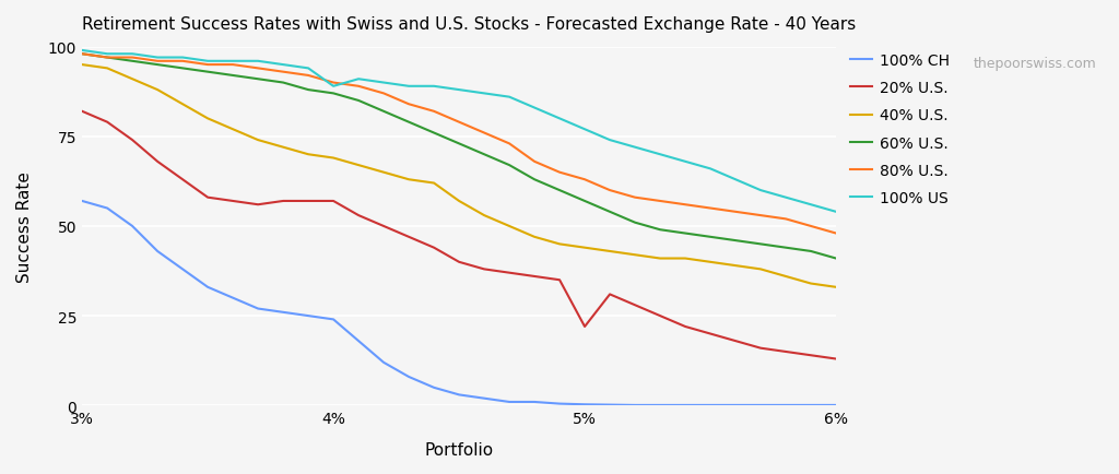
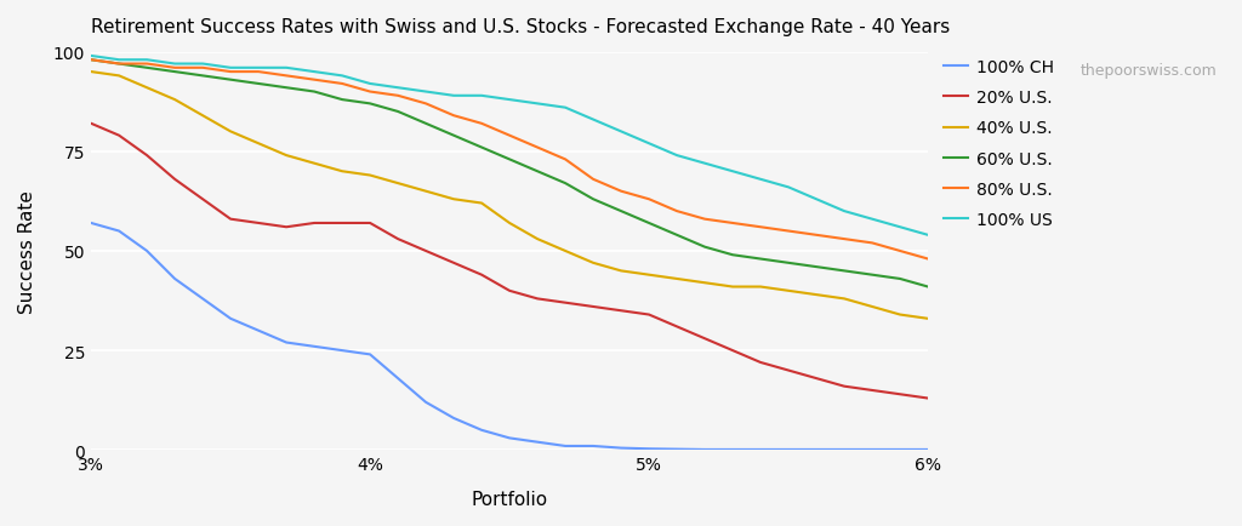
100% US/4%: 89 -> 92
20% U.S./5%: 22 -> 34
